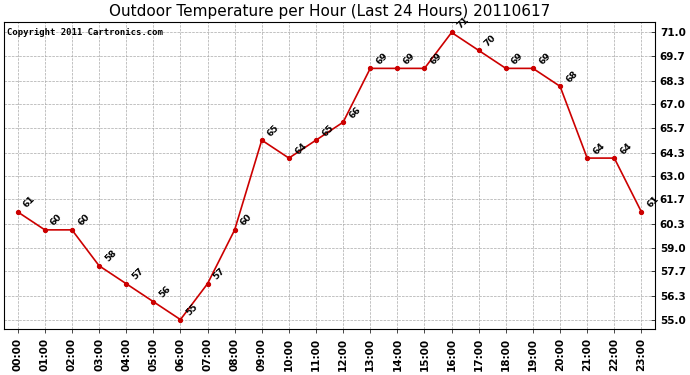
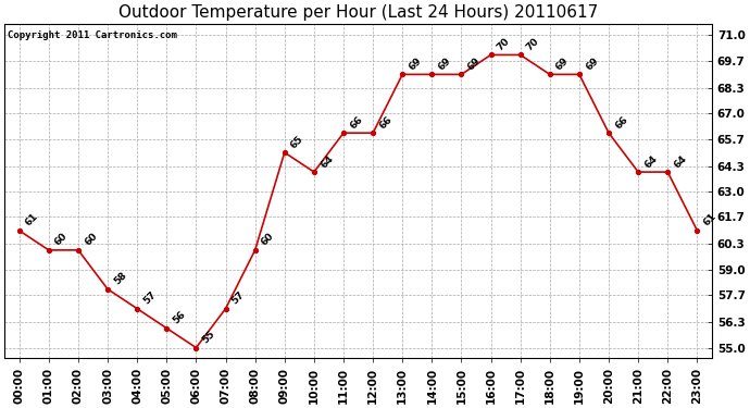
11:00: 65 -> 66
16:00: 71 -> 70
20:00: 68 -> 66
